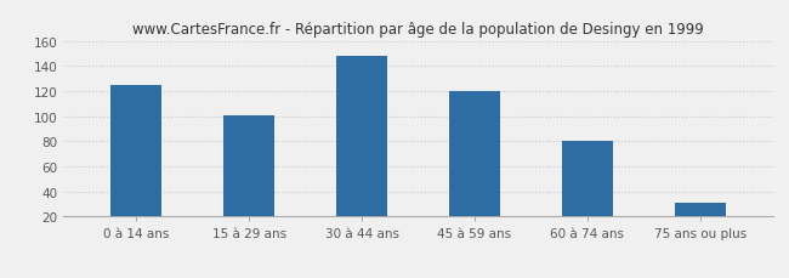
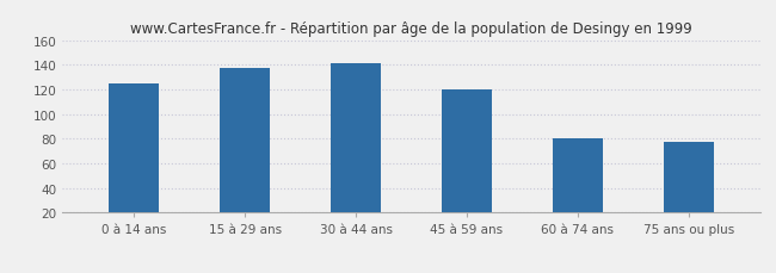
15 à 29 ans: 101 -> 137
30 à 44 ans: 148 -> 141
75 ans ou plus: 31 -> 77
